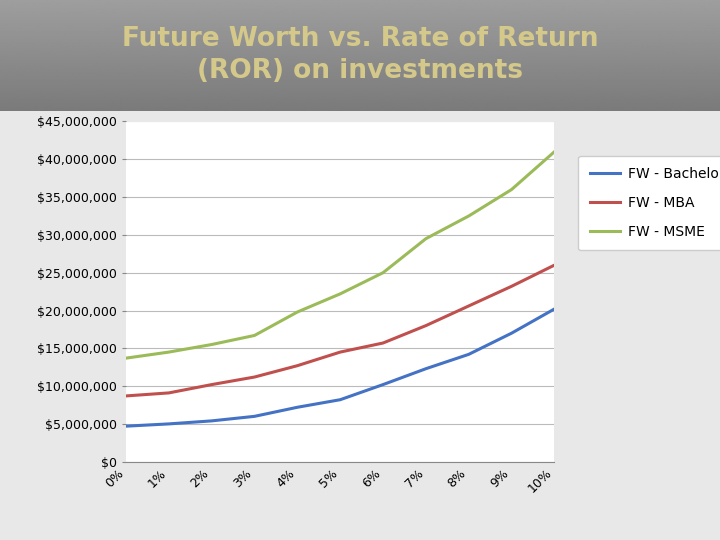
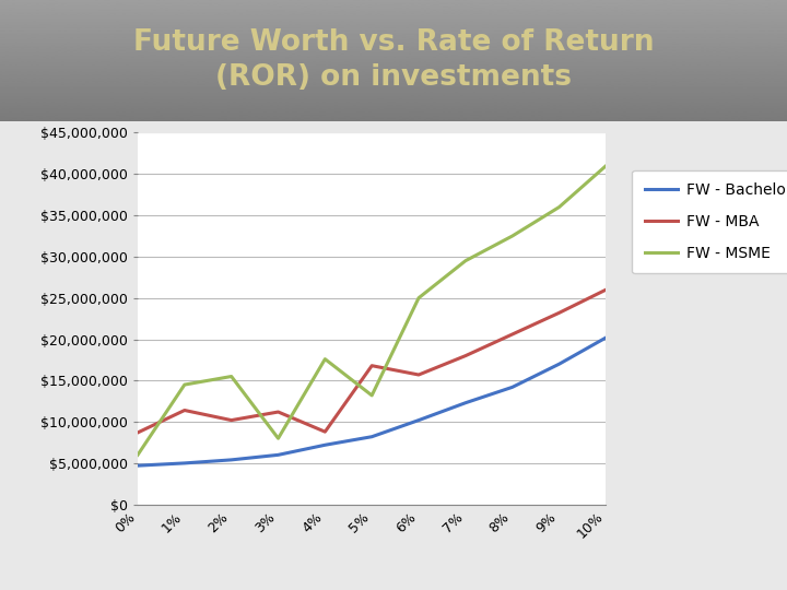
FW - MSME/0%: $13,700,000 -> $6,000,000
FW - MBA/1%: $9,100,000 -> $11,400,000
FW - MSME/3%: $16,700,000 -> $8,000,000
FW - MBA/4%: $12,700,000 -> $8,800,000
FW - MSME/4%: $19,800,000 -> $17,600,000
FW - MBA/5%: $14,500,000 -> $16,800,000
FW - MSME/5%: $22,200,000 -> $13,200,000
